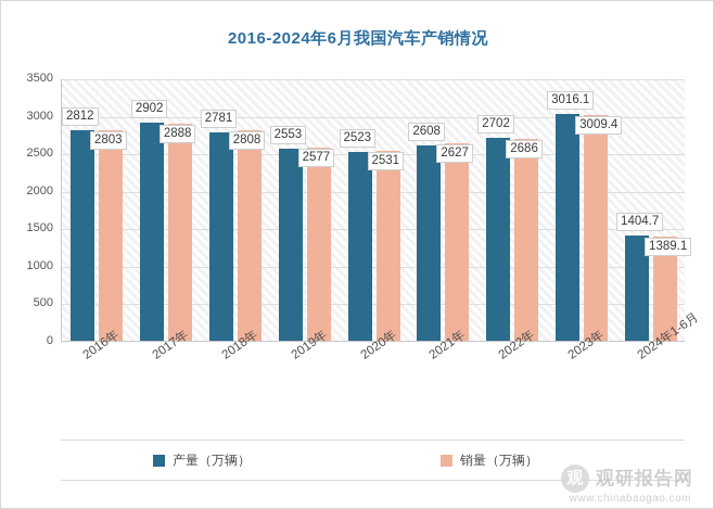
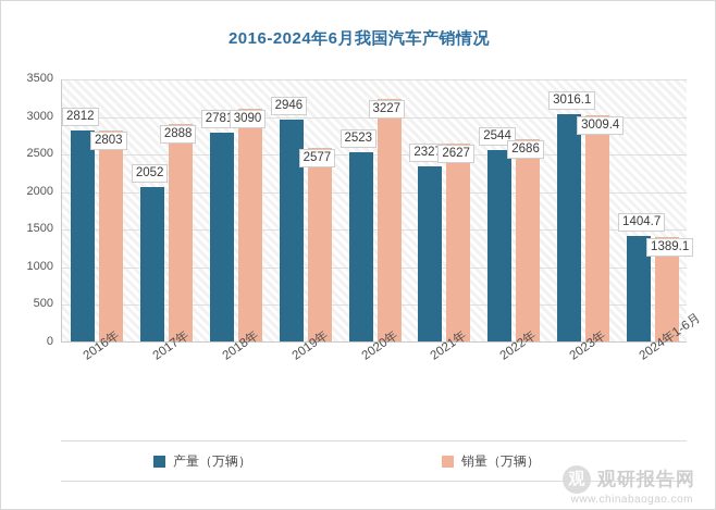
产量（万辆）/2017年: 2902 -> 2052
销量（万辆）/2018年: 2808 -> 3090
产量（万辆）/2019年: 2553 -> 2946
销量（万辆）/2020年: 2531 -> 3227
产量（万辆）/2021年: 2608 -> 2327
产量（万辆）/2022年: 2702 -> 2544
